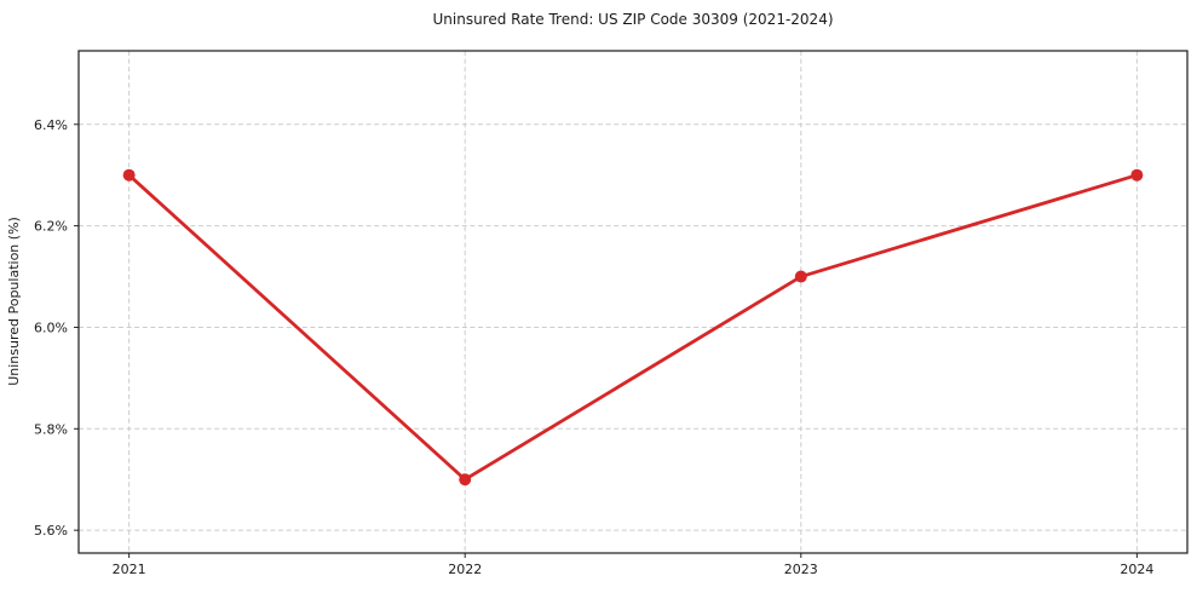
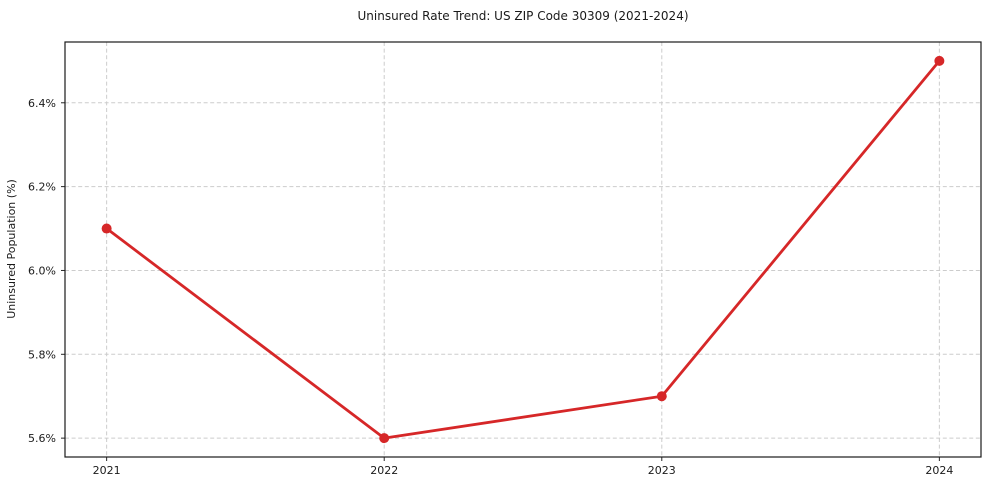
2021: 6.3% -> 6.1%
2022: 5.7% -> 5.6%
2023: 6.1% -> 5.7%
2024: 6.3% -> 6.5%
